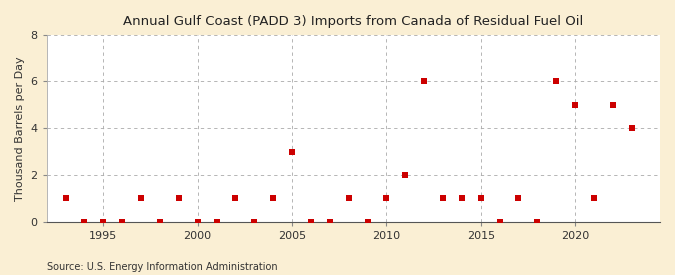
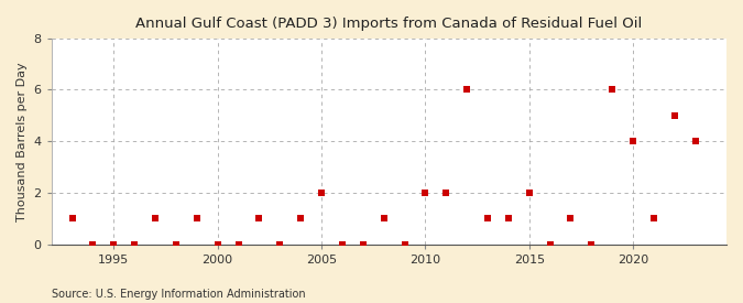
2005: 3 -> 2
2010: 1 -> 2
2015: 1 -> 2
2020: 5 -> 4
